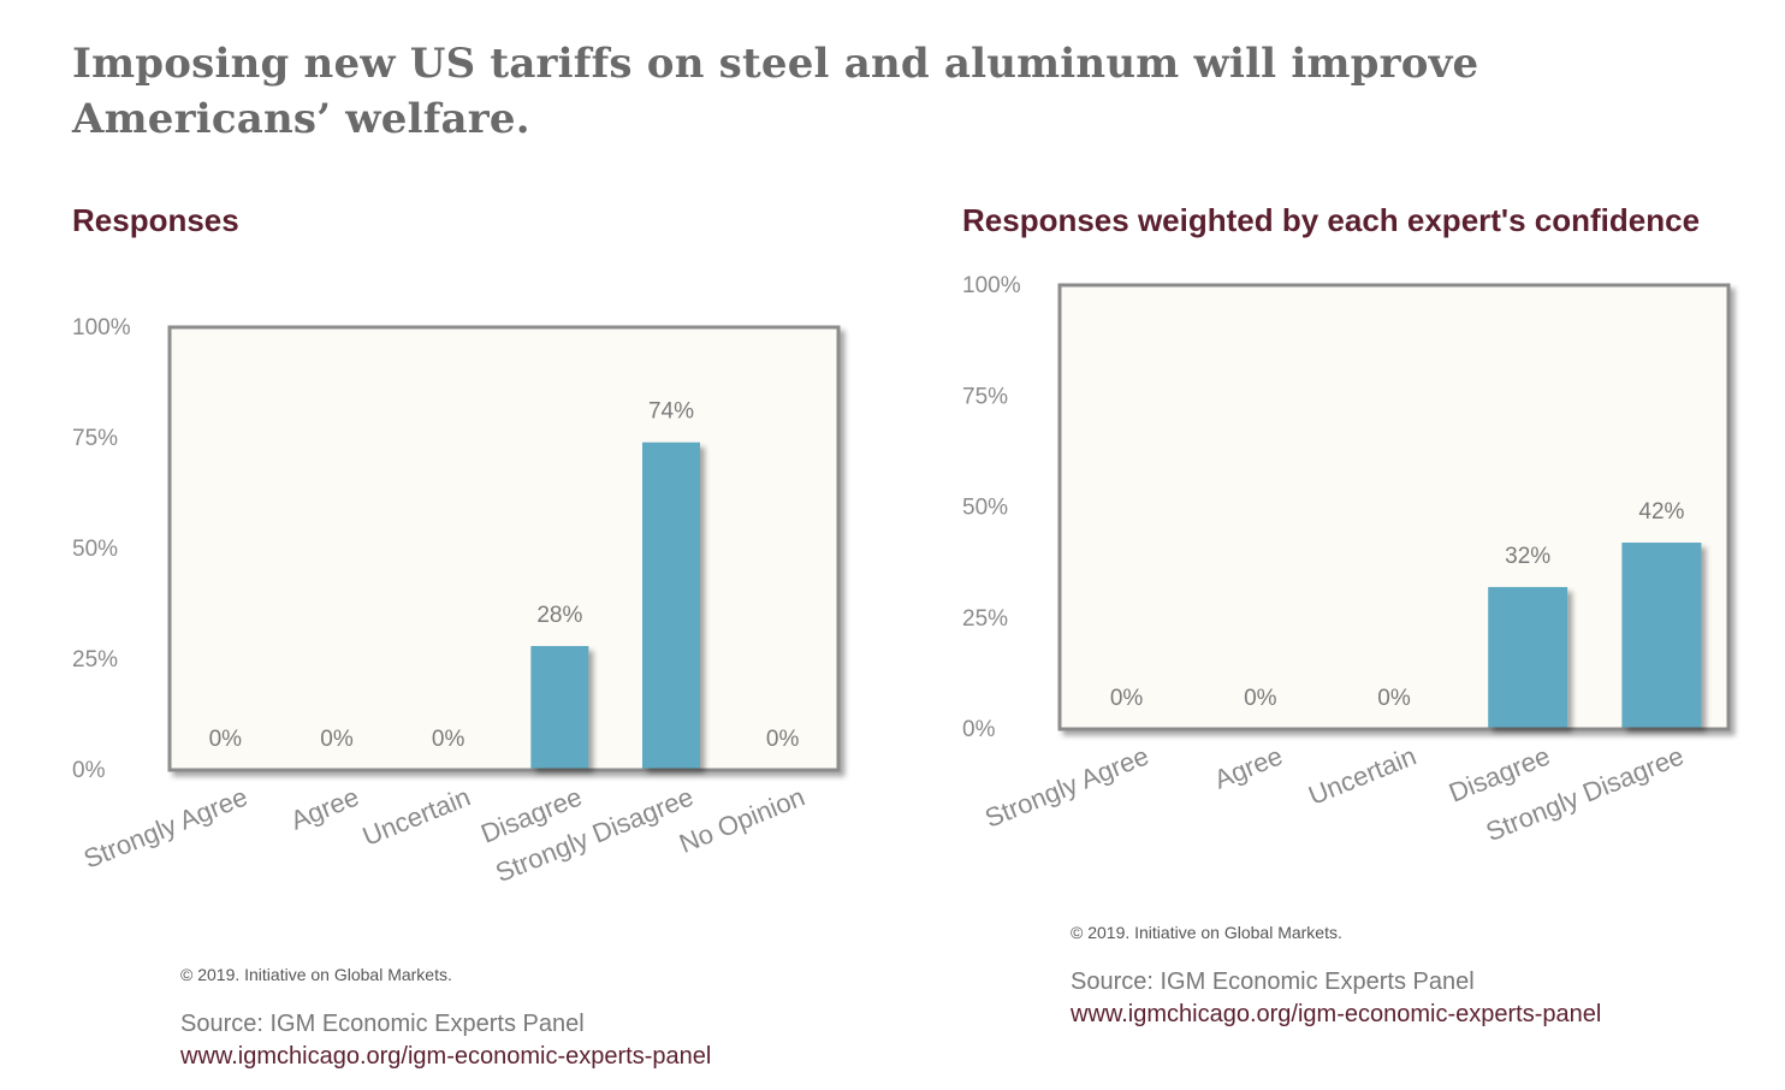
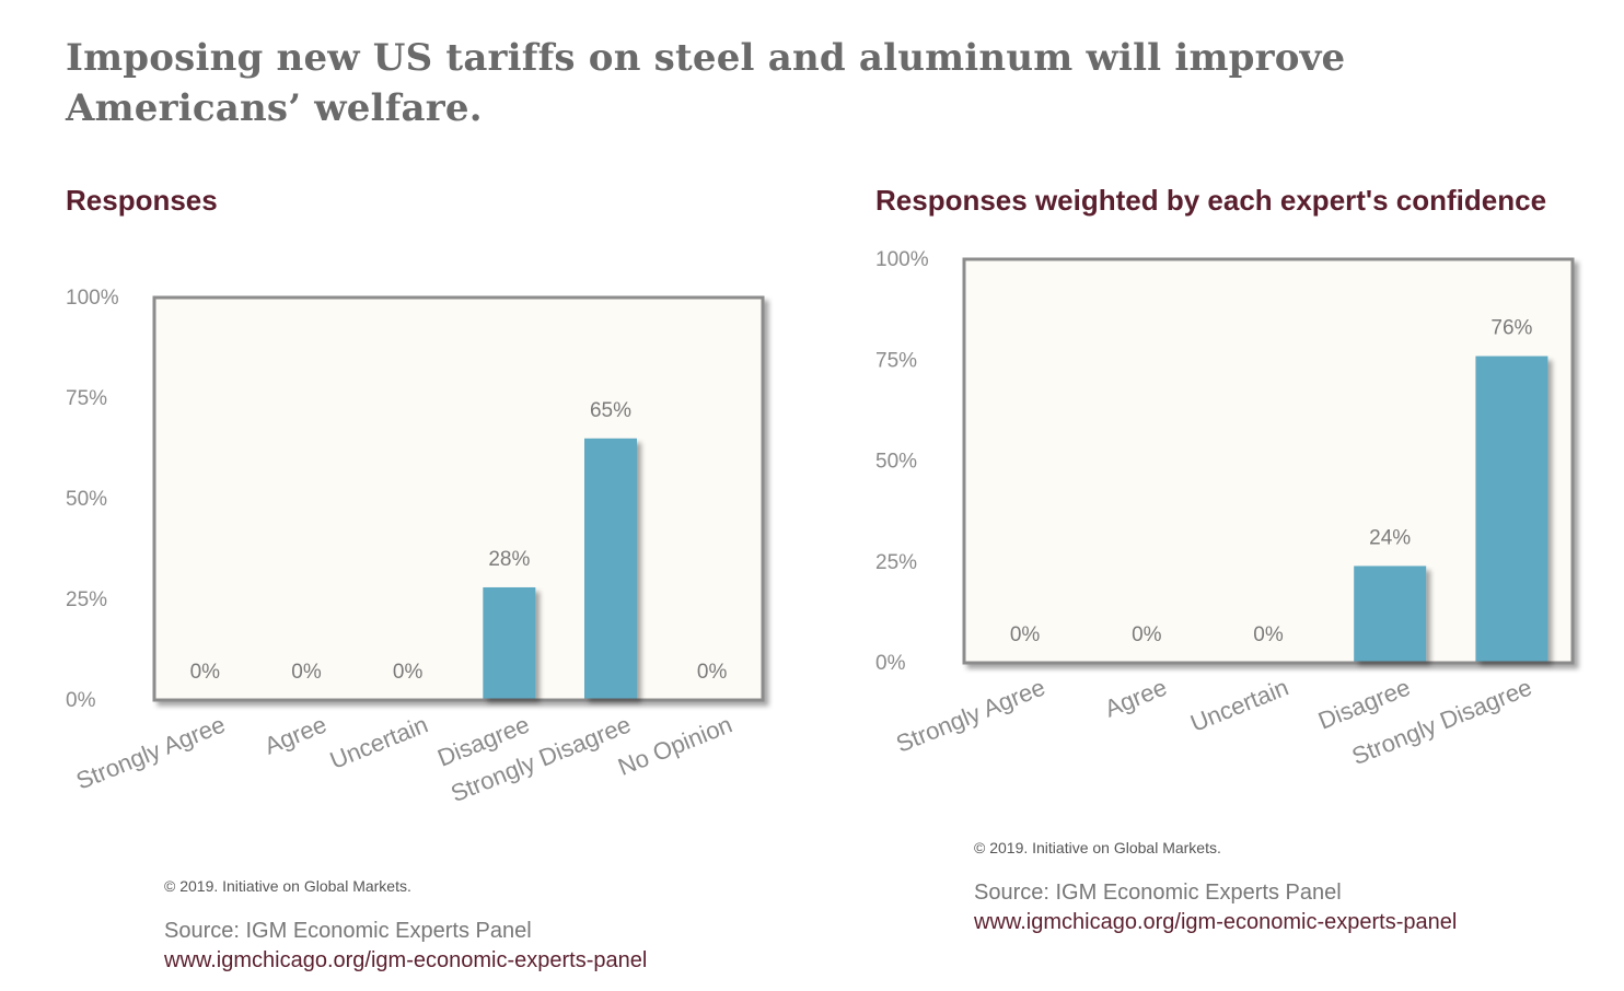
Responses/Strongly Disagree: 74% -> 65%
Responses weighted by each expert's confidence/Disagree: 32% -> 24%
Responses weighted by each expert's confidence/Strongly Disagree: 42% -> 76%
